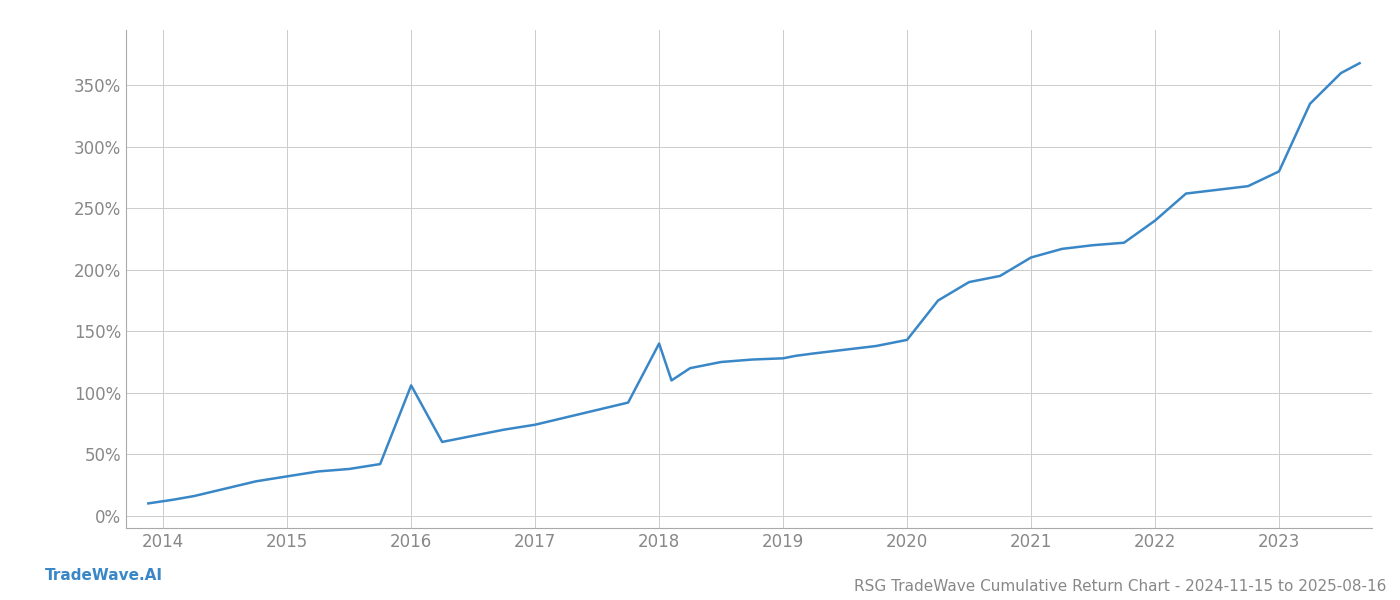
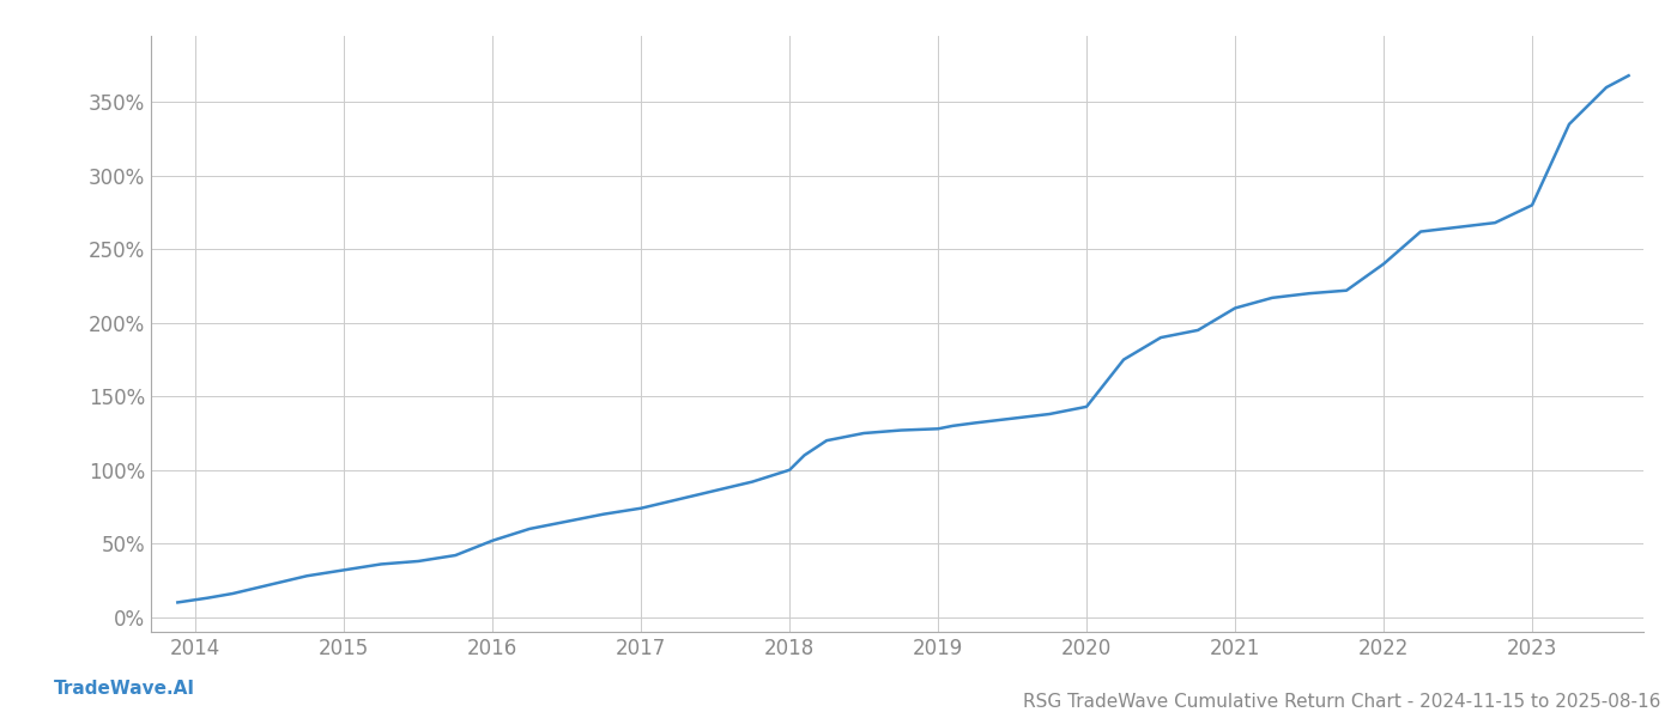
2016: 106% -> 52%
2018: 140% -> 100%
